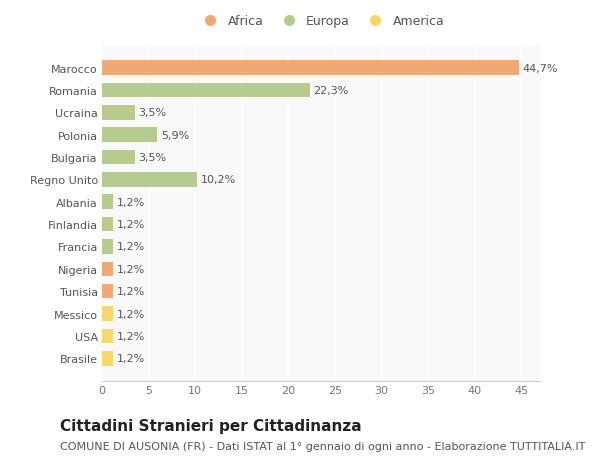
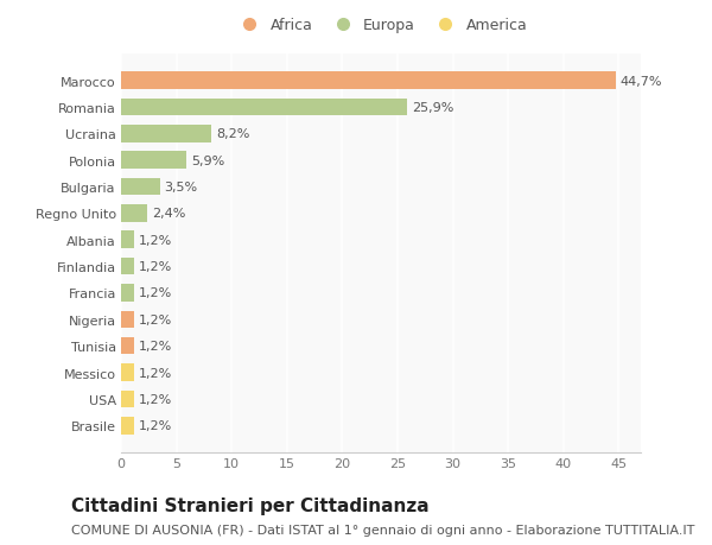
Romania: 22,3% -> 25,9%
Ucraina: 3,5% -> 8,2%
Regno Unito: 10,2% -> 2,4%
